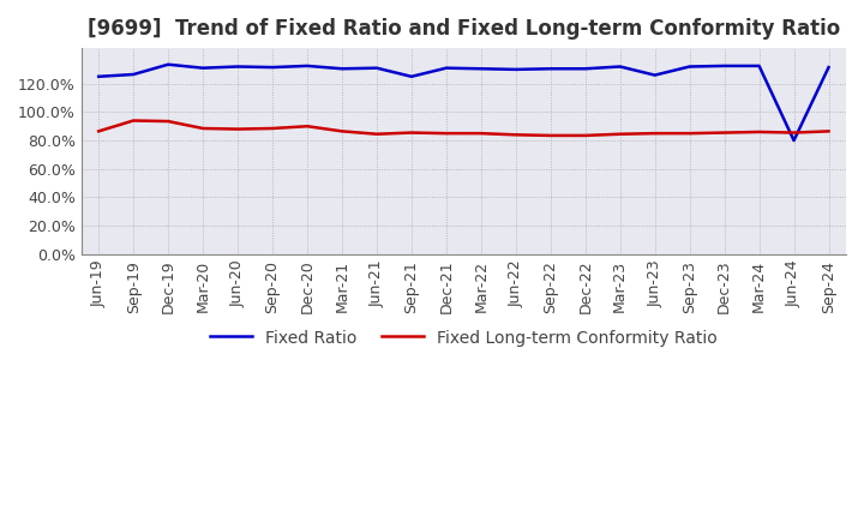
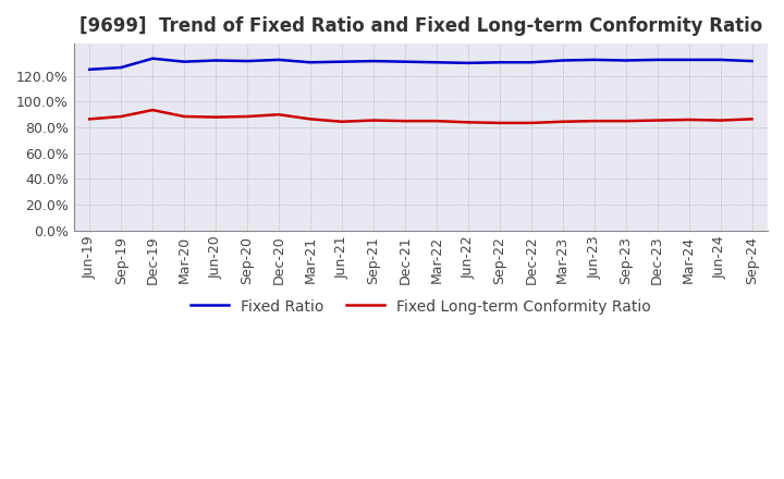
Fixed Long-term Conformity Ratio/Sep-19: 94% -> 88%
Fixed Ratio/Sep-21: 125% -> 132%
Fixed Ratio/Jun-23: 126% -> 132%
Fixed Ratio/Jun-24: 80% -> 132%
